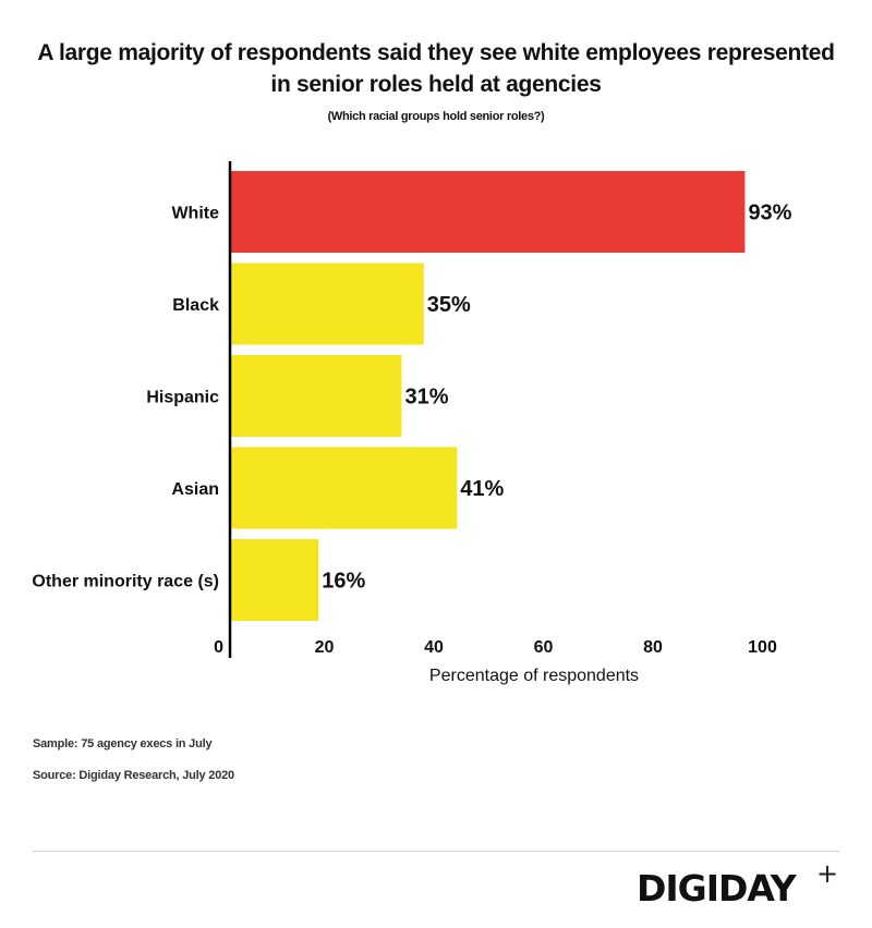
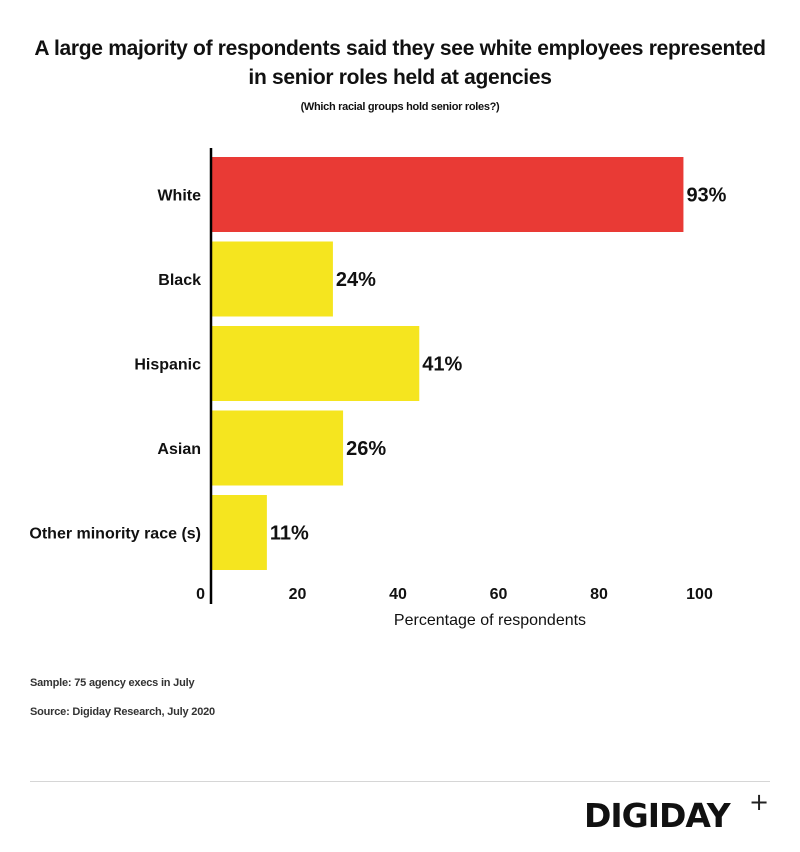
Black: 35% -> 24%
Hispanic: 31% -> 41%
Asian: 41% -> 26%
Other minority race (s): 16% -> 11%
